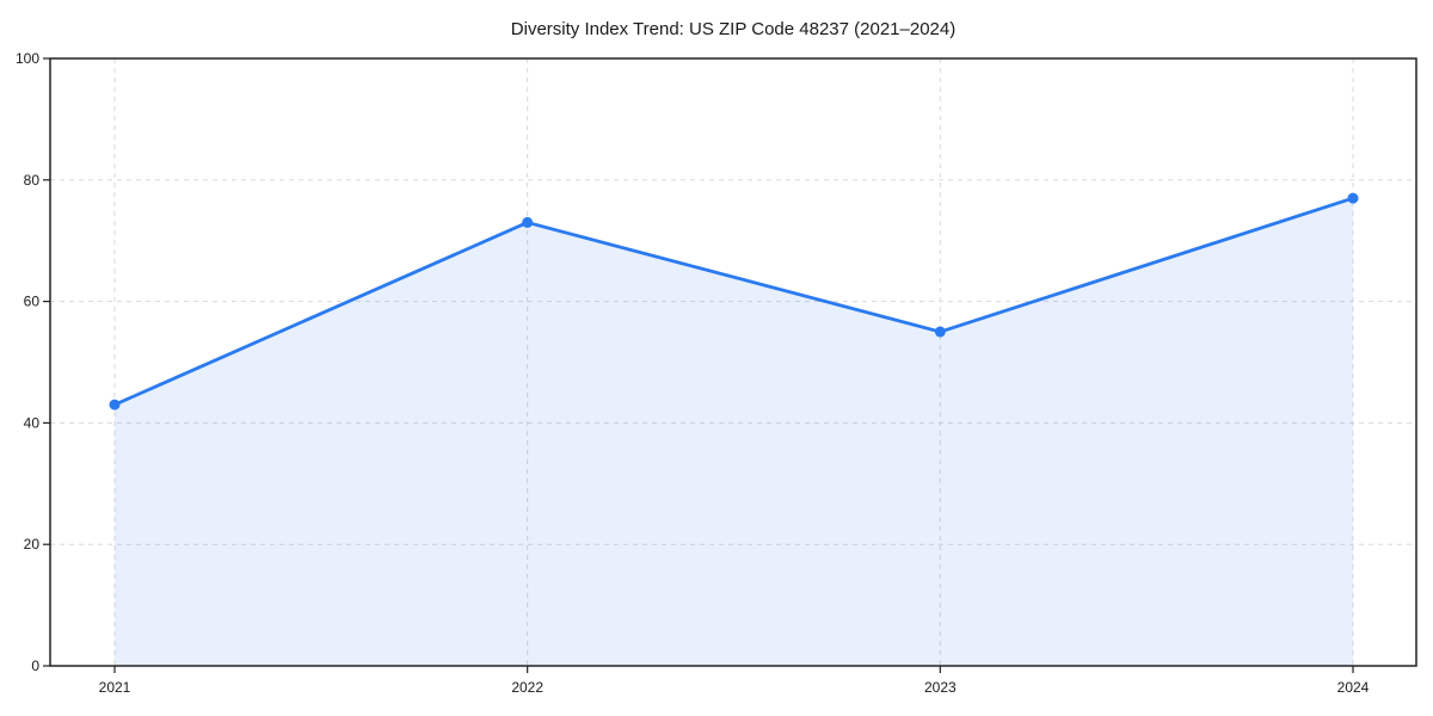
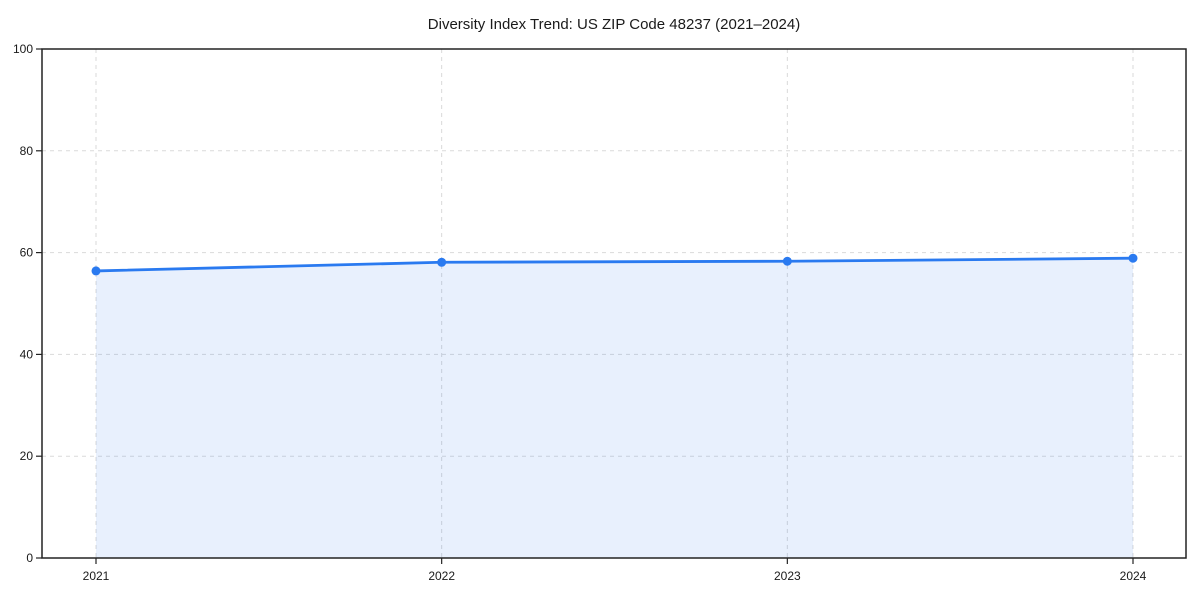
2021: 43 -> 56
2022: 73 -> 58
2023: 55 -> 58
2024: 77 -> 59
